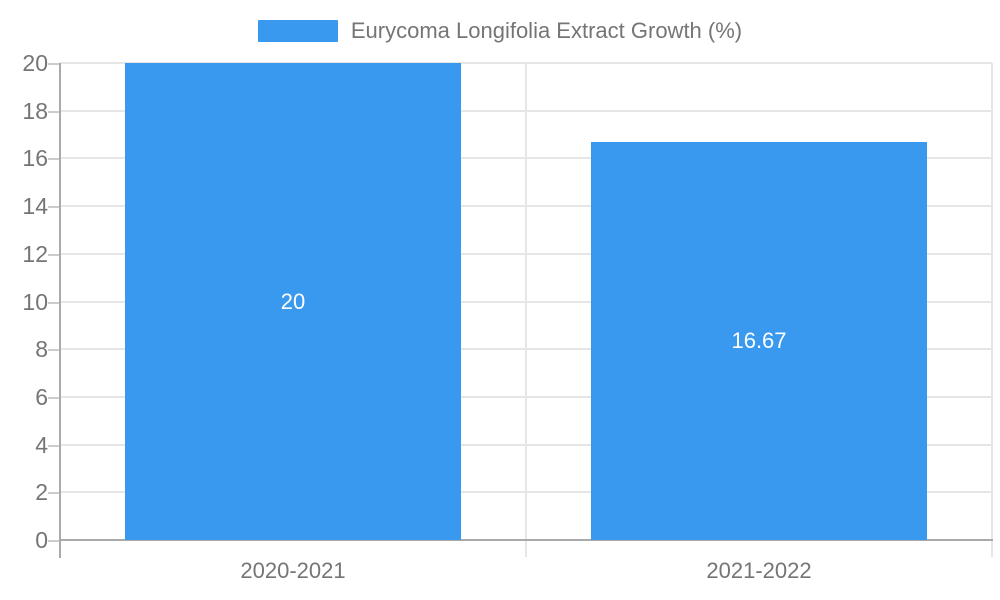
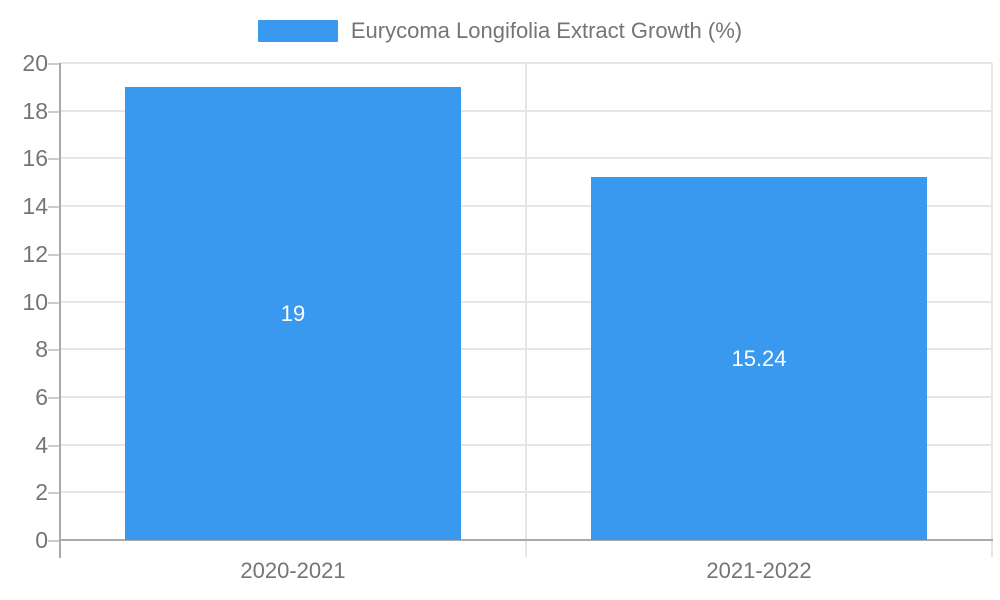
2020-2021: 20 -> 19
2021-2022: 16.67 -> 15.24
